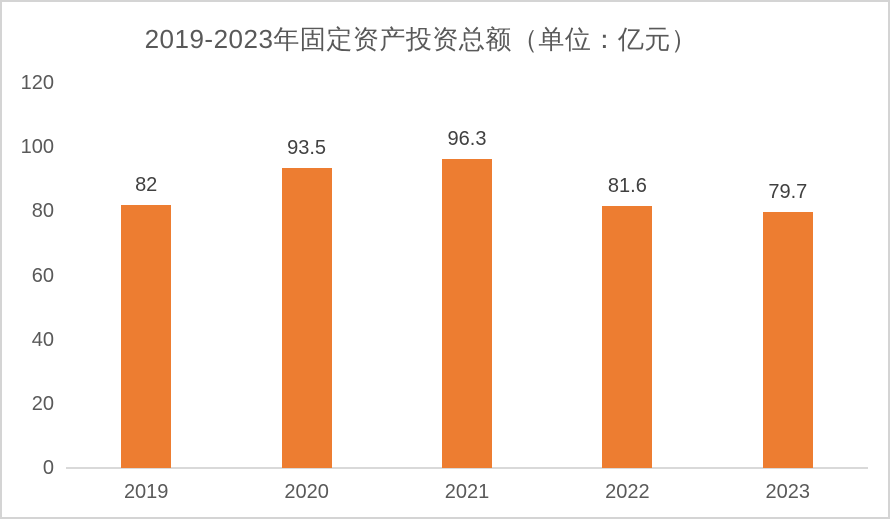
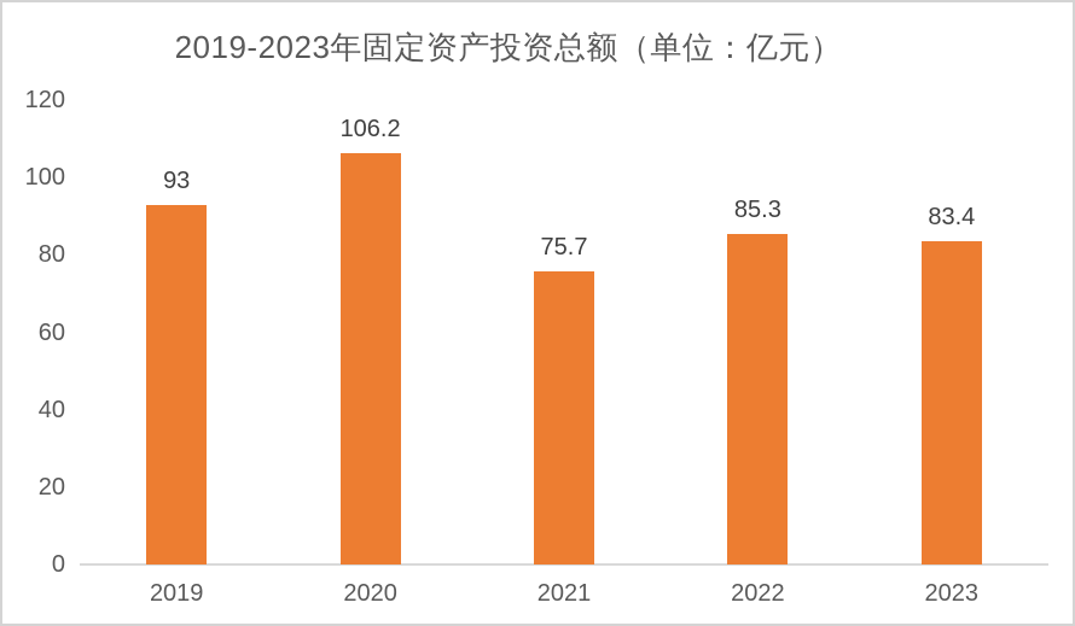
2019: 82 -> 93
2020: 93.5 -> 106.2
2021: 96.3 -> 75.7
2022: 81.6 -> 85.3
2023: 79.7 -> 83.4
